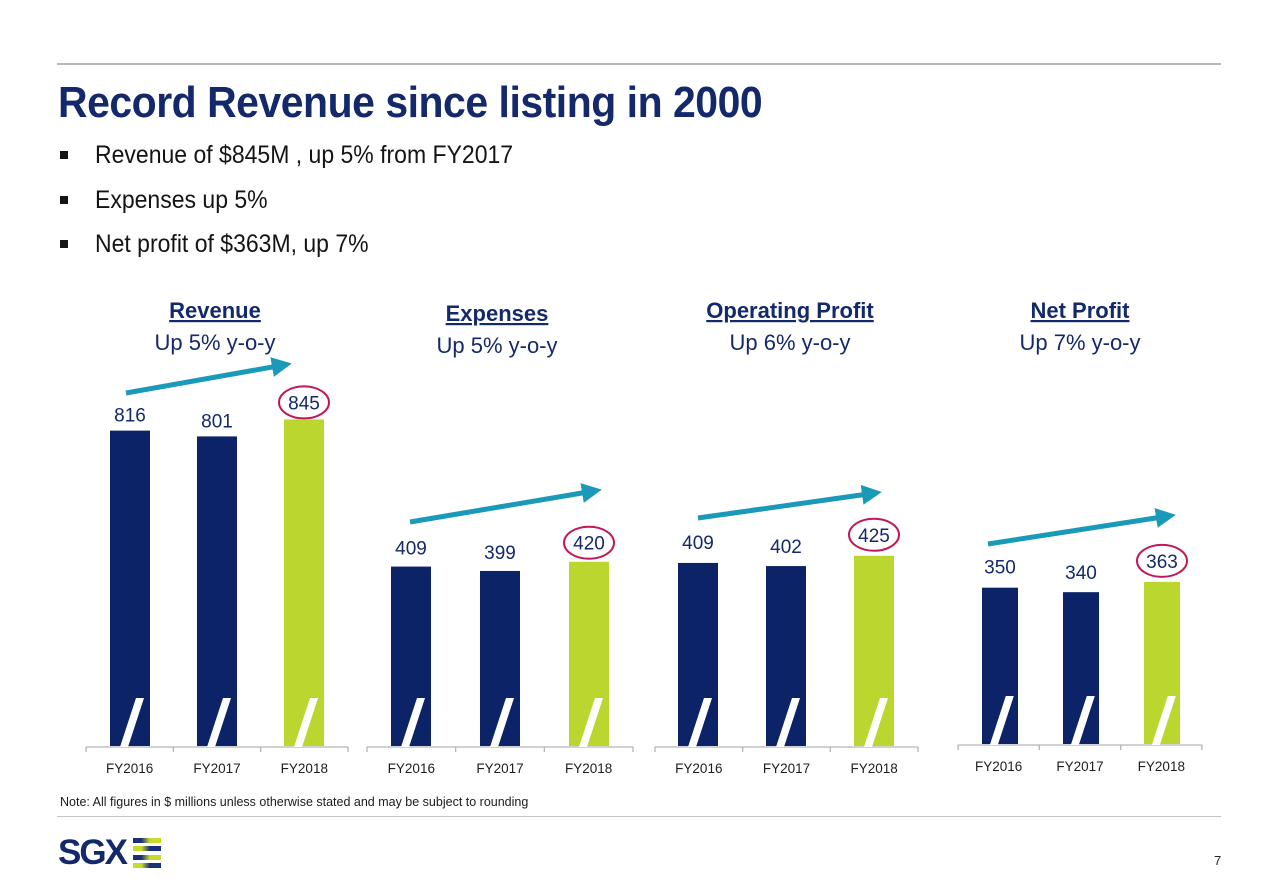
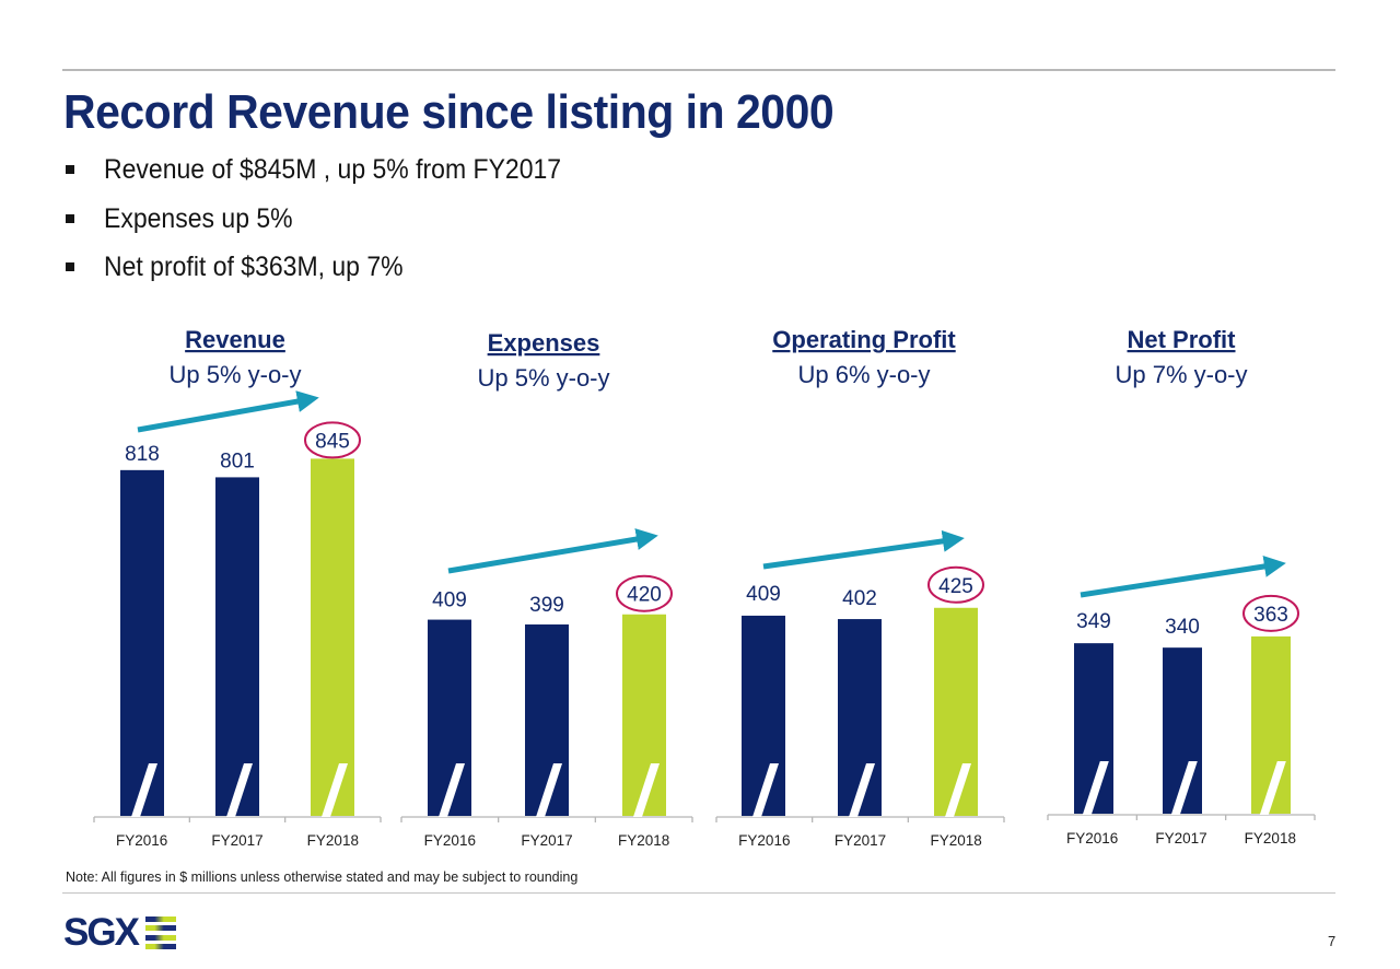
Revenue/FY2016: 816 -> 818
Net Profit/FY2016: 350 -> 349
